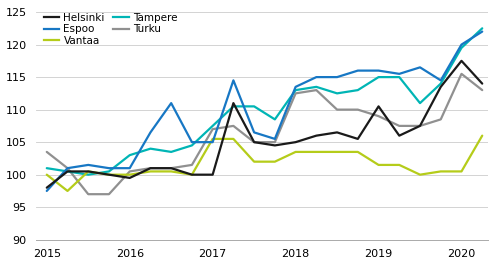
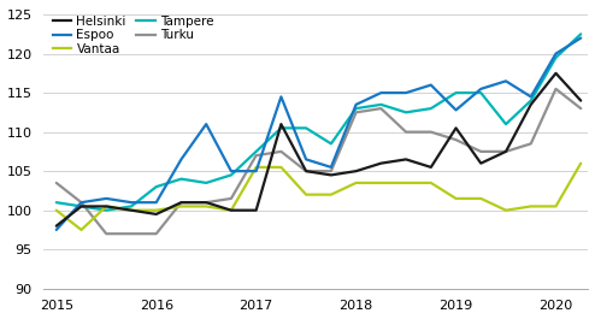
Turku/2016: 100.5 -> 97.0
Espoo/2019: 116.0 -> 112.8
